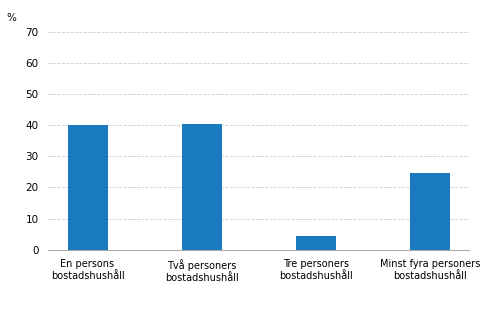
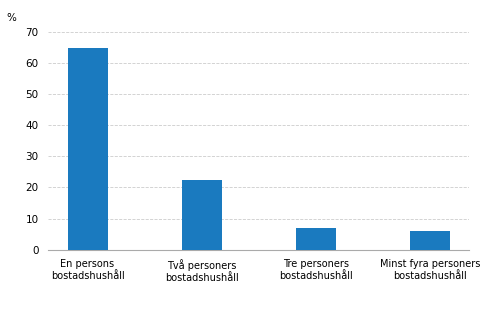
En persons bostadshushåll: 40.0 -> 65.0
Två personers bostadshushåll: 40.5 -> 22.5
Tre personers bostadshushåll: 4.5 -> 7.0
Minst fyra personers bostadshushåll: 24.5 -> 6.0
